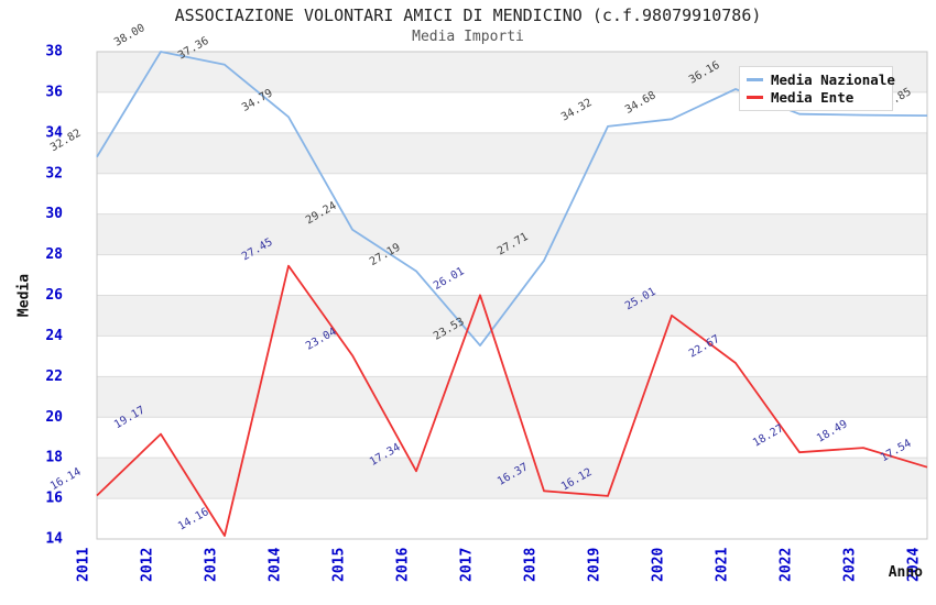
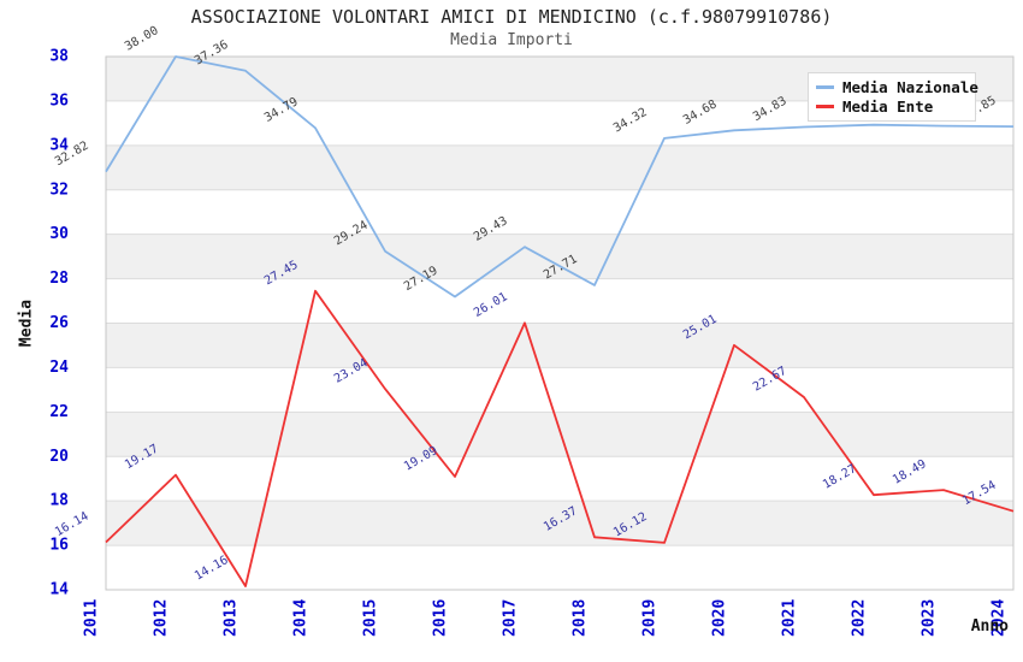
Media Ente/2016: 17.34 -> 19.09
Media Nazionale/2017: 23.53 -> 29.43
Media Nazionale/2021: 36.16 -> 34.83
